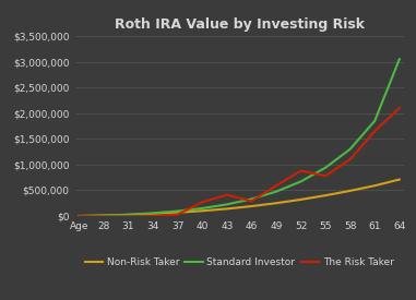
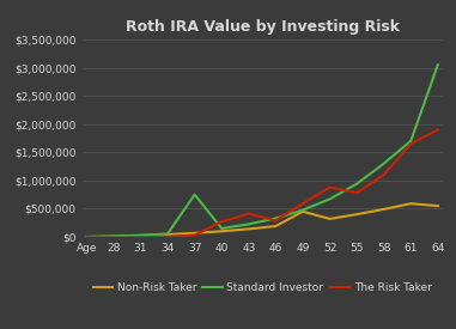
Standard Investor/37: $100,000 -> $750,000
Non-Risk Taker/49: $250,000 -> $450,000
Standard Investor/61: $1,850,000 -> $1,700,000
Non-Risk Taker/64: $710,000 -> $550,000
The Risk Taker/64: $2,100,000 -> $1,900,000
